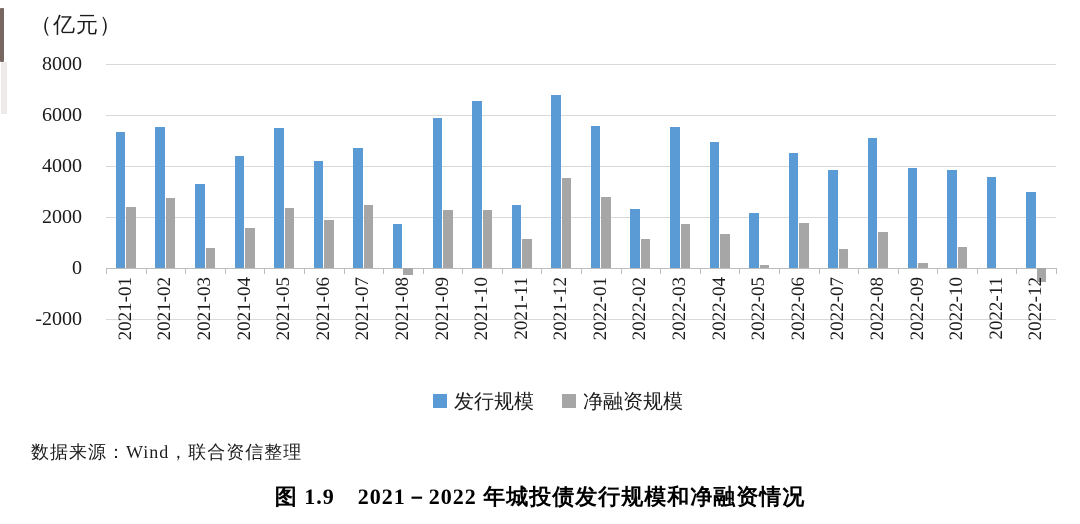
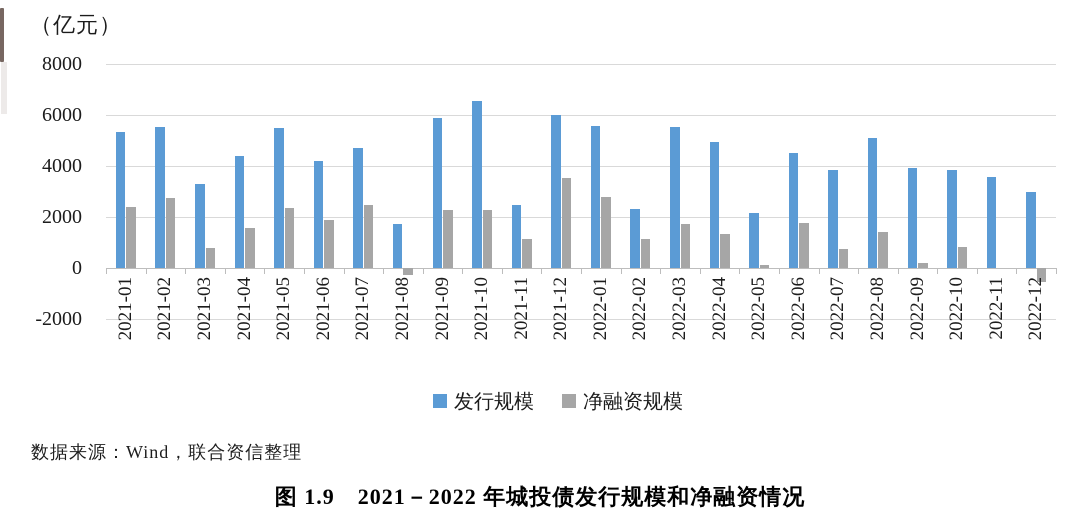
发行规模/2021-12: 6800 -> 6000
